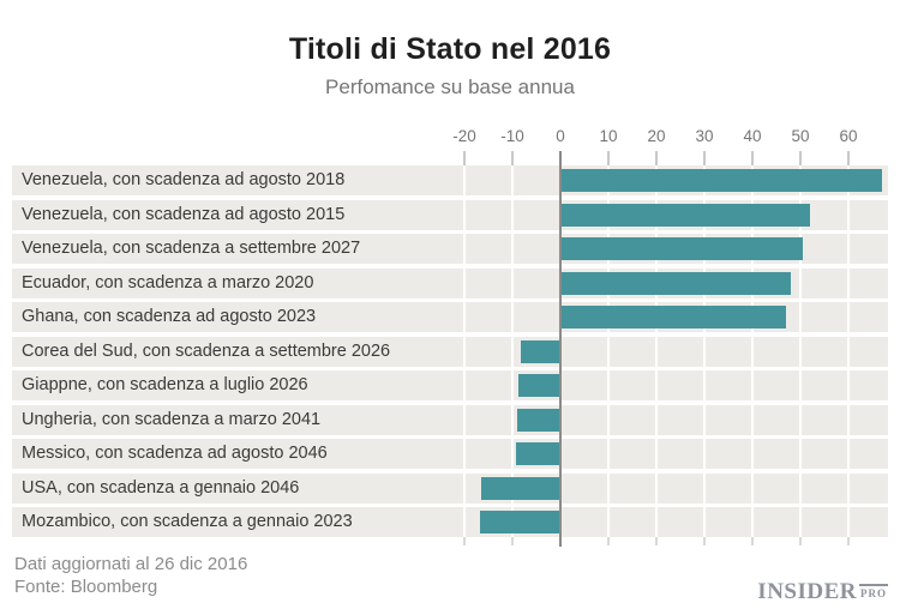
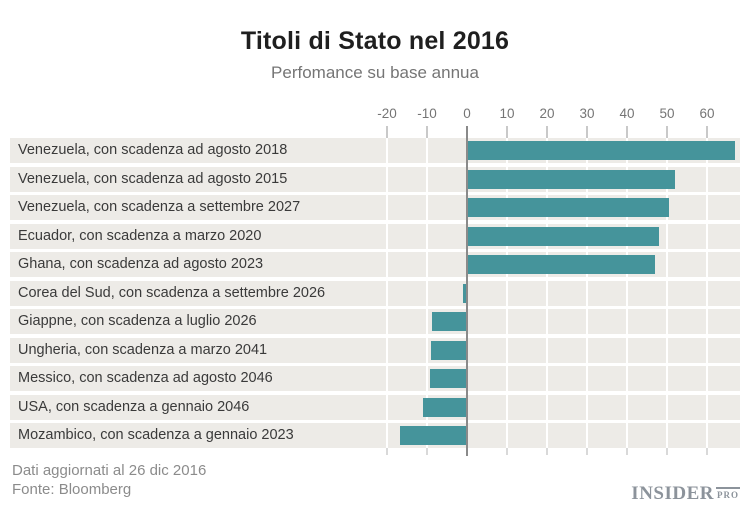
Corea del Sud, con scadenza a settembre 2026: -8 -> -1
USA, con scadenza a gennaio 2046: -16 -> -11
